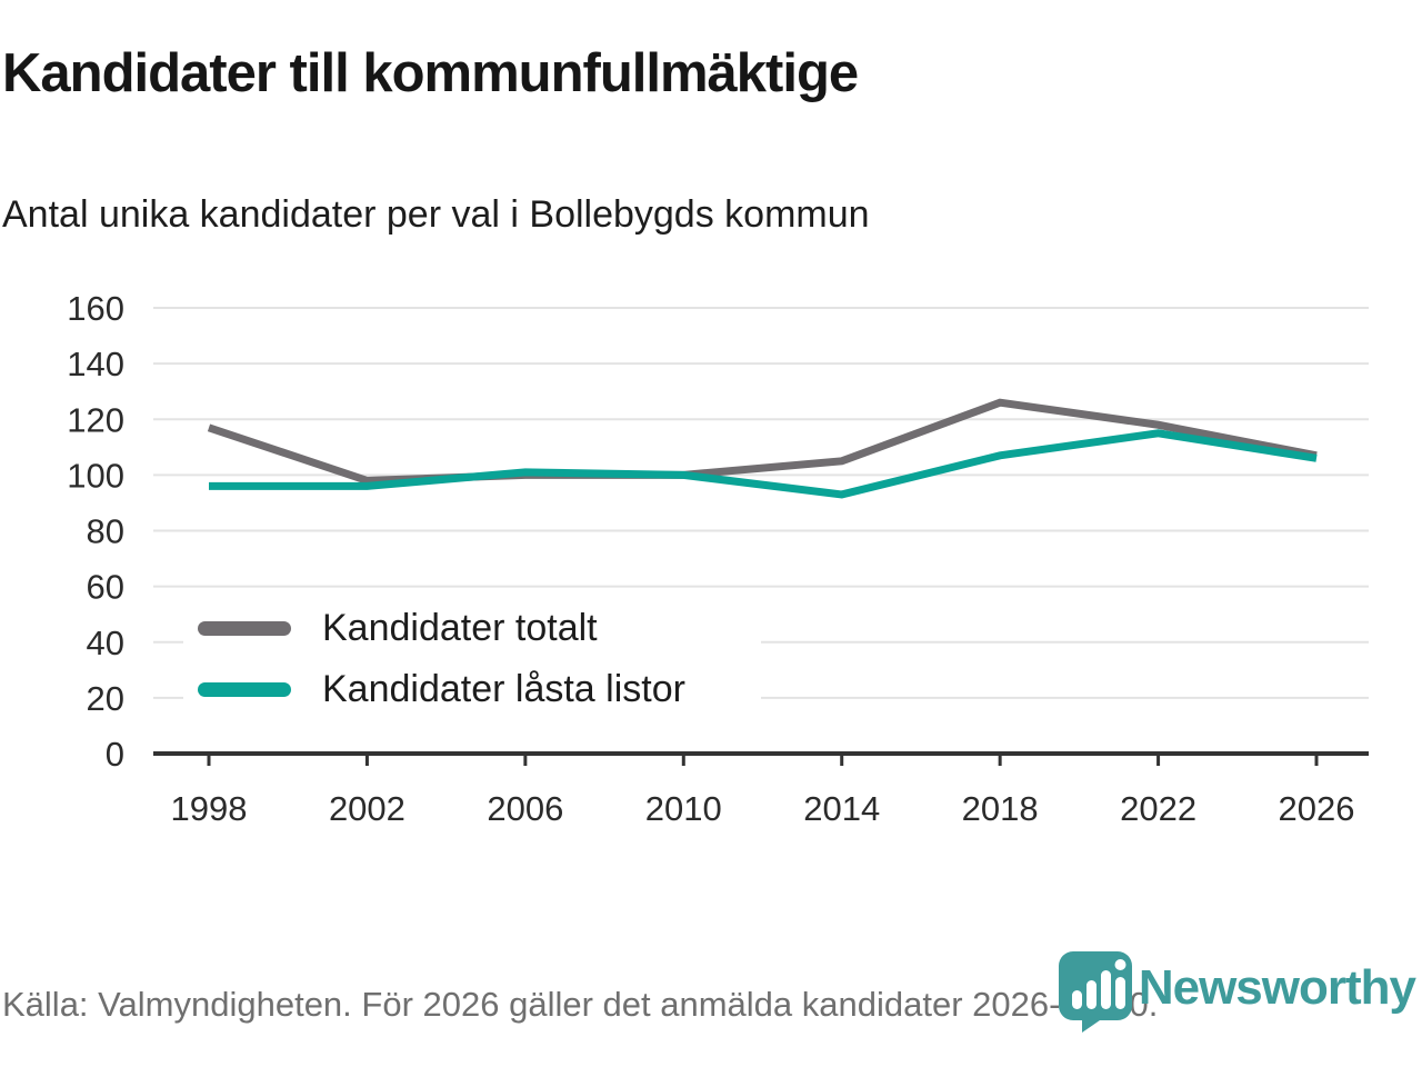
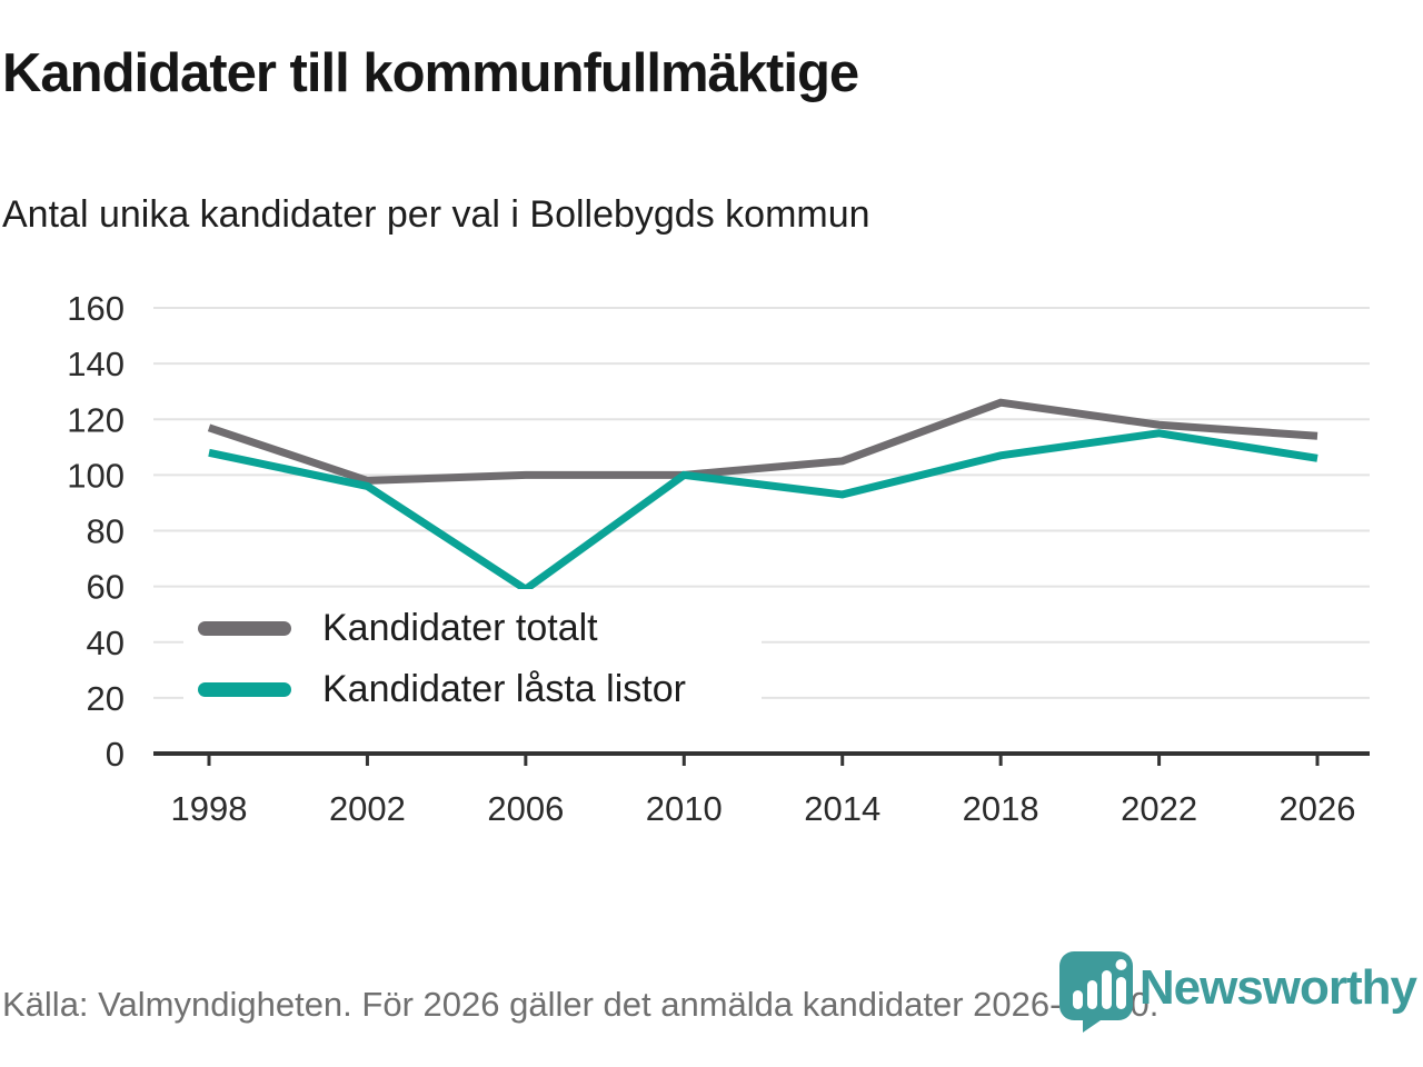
Kandidater låsta listor/1998: 96 -> 108
Kandidater låsta listor/2006: 101 -> 59
Kandidater totalt/2026: 107 -> 114
